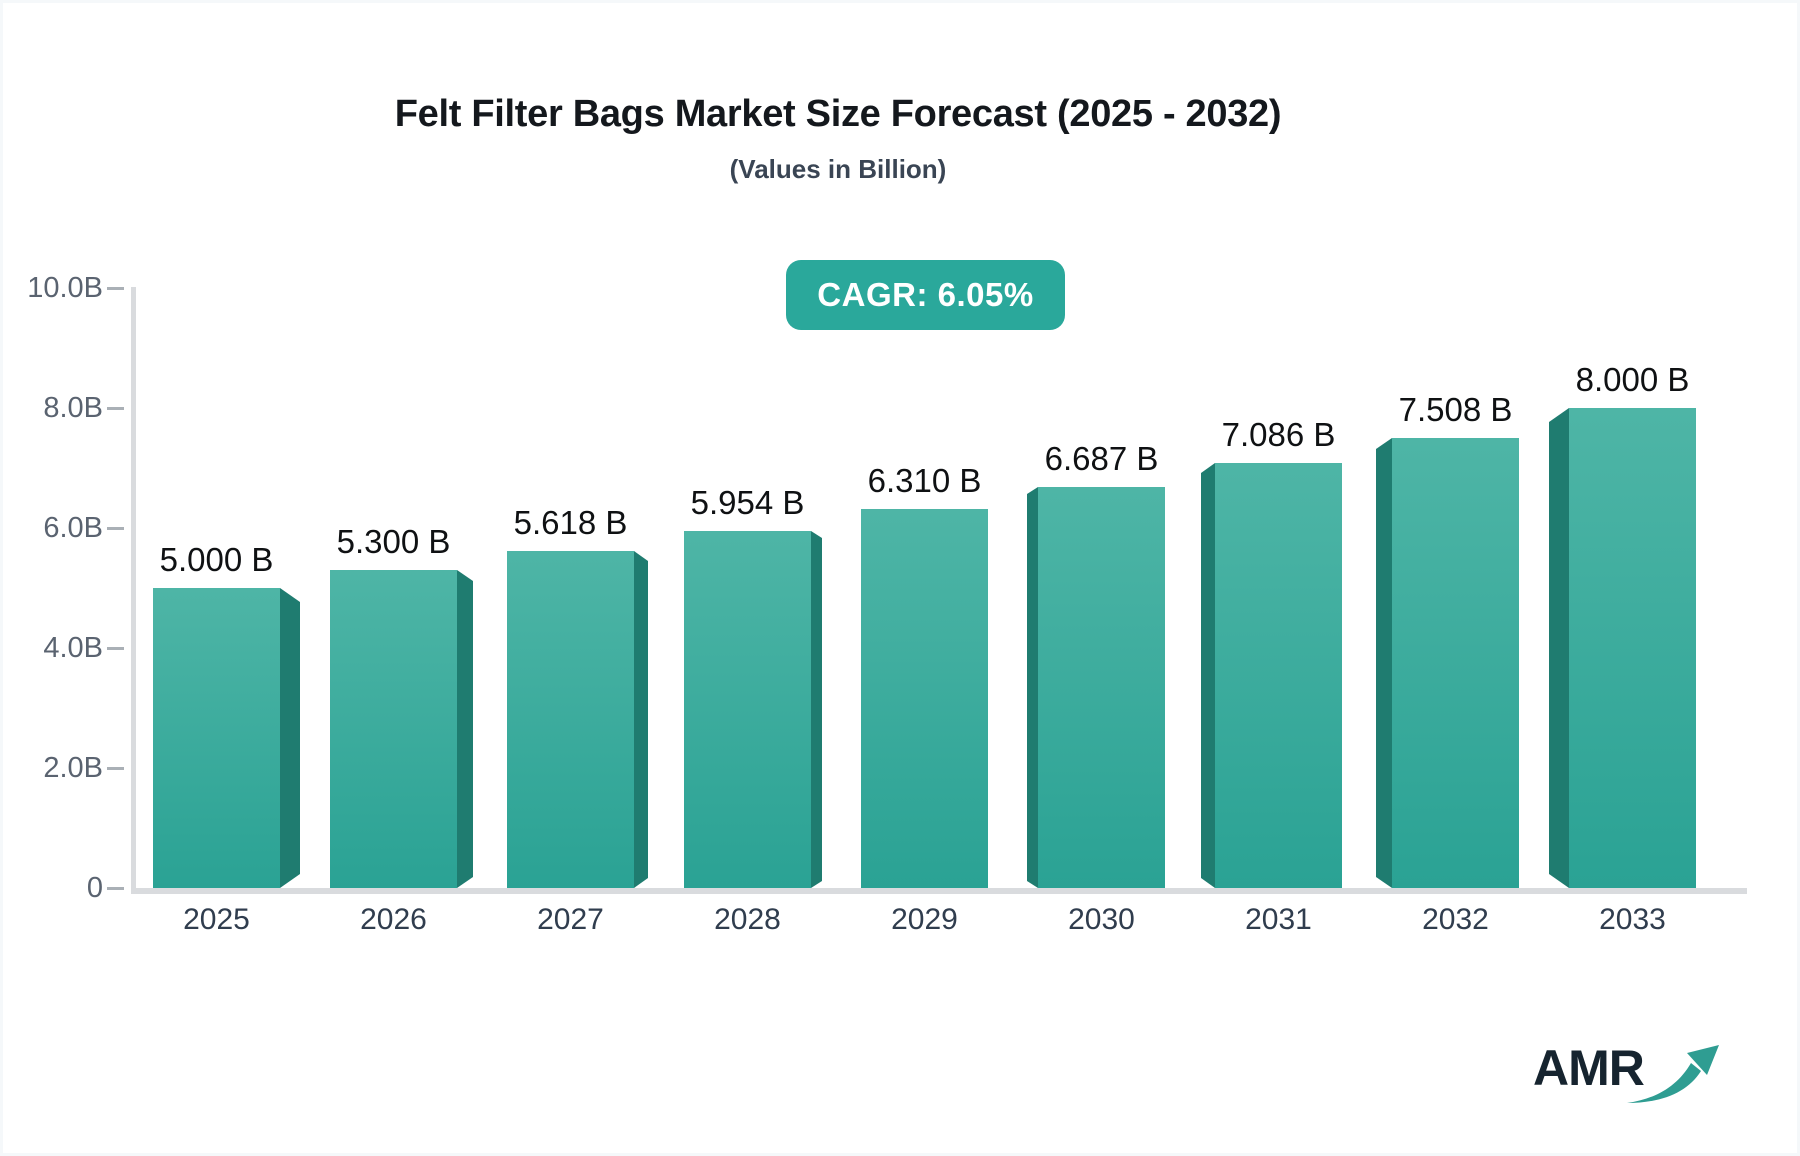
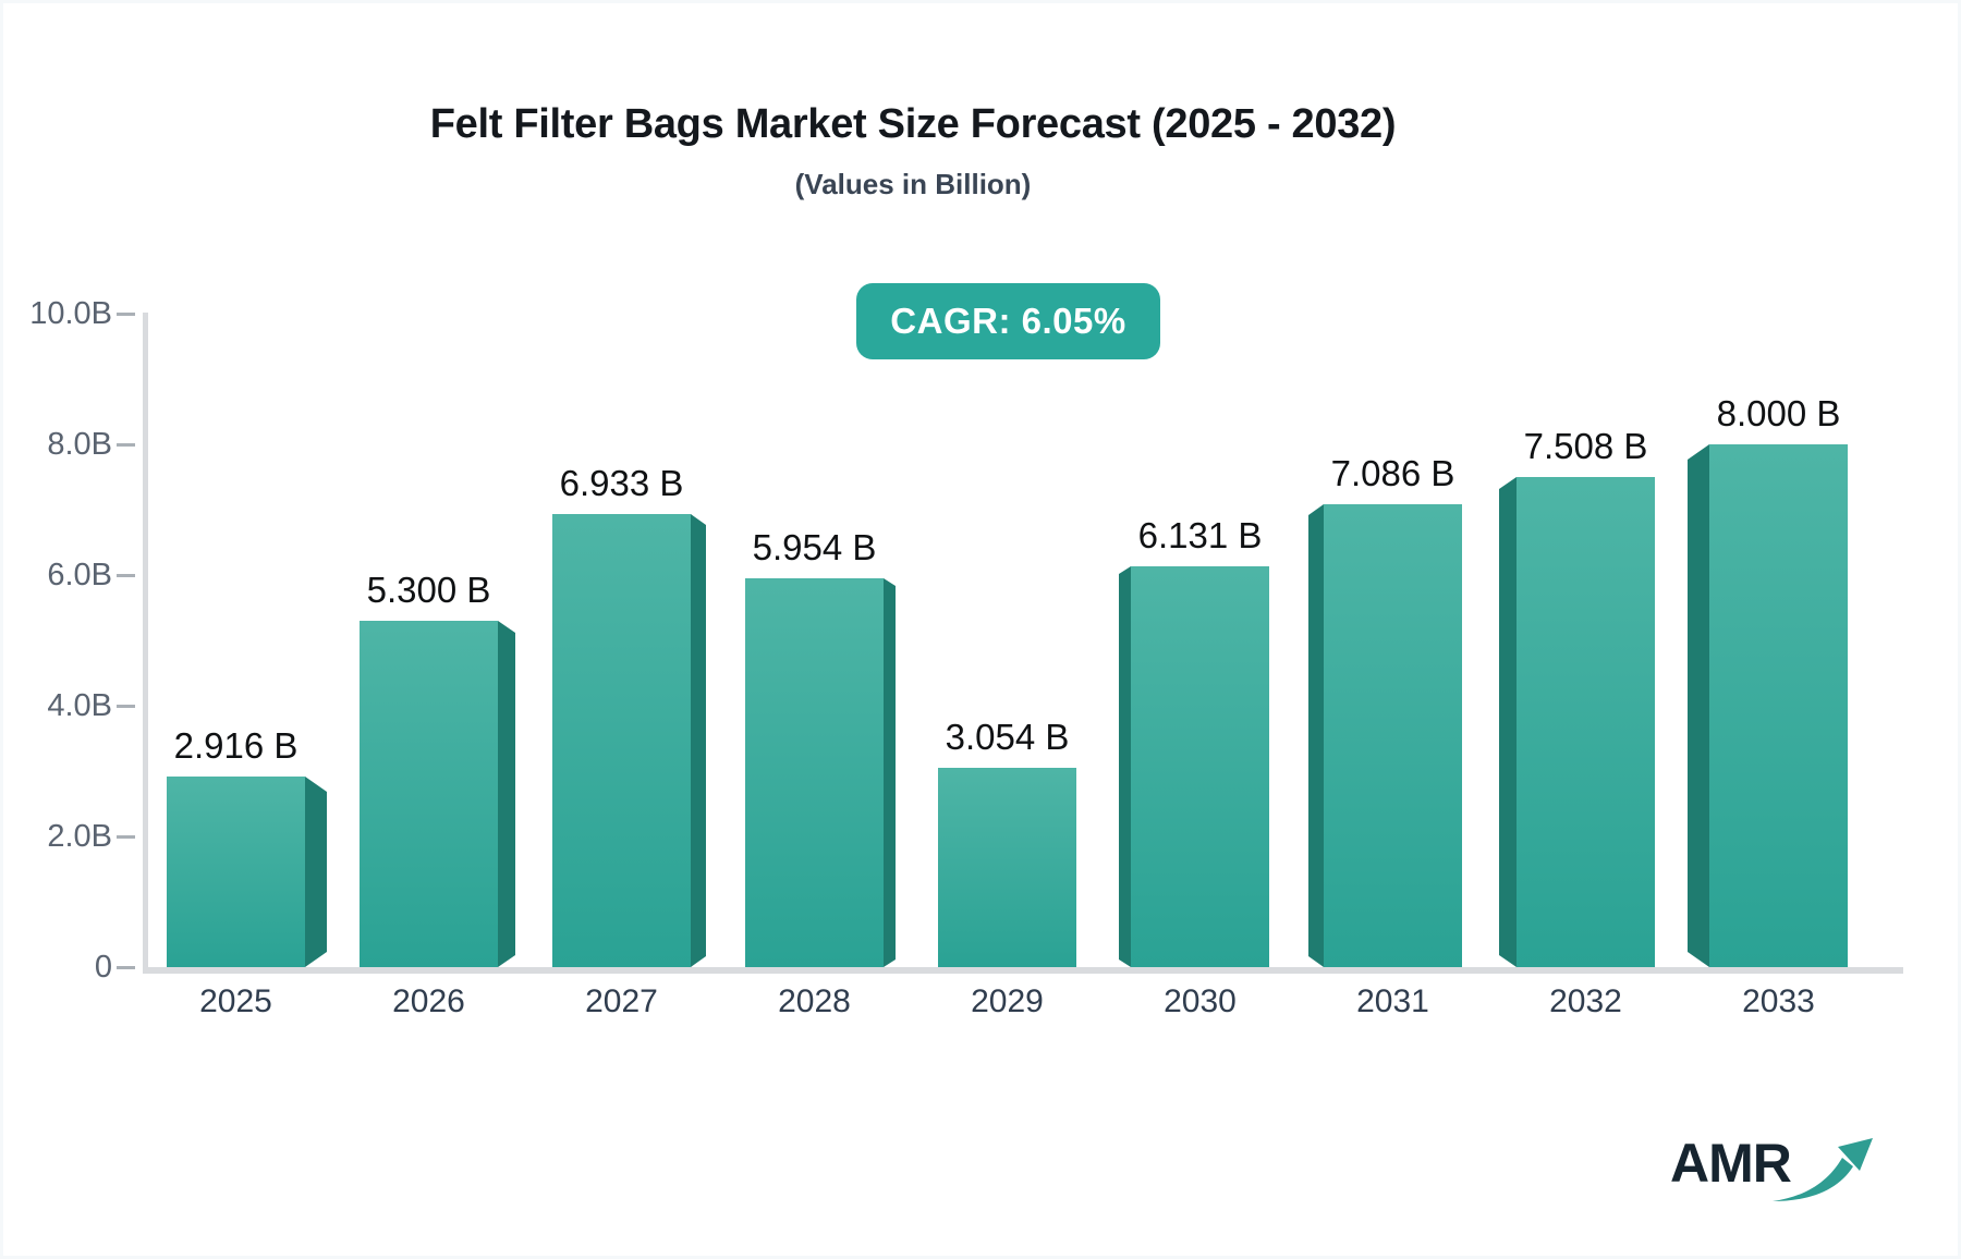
2025: 5.000 -> 2.916
2027: 5.618 -> 6.933
2029: 6.310 -> 3.054
2030: 6.687 -> 6.131
